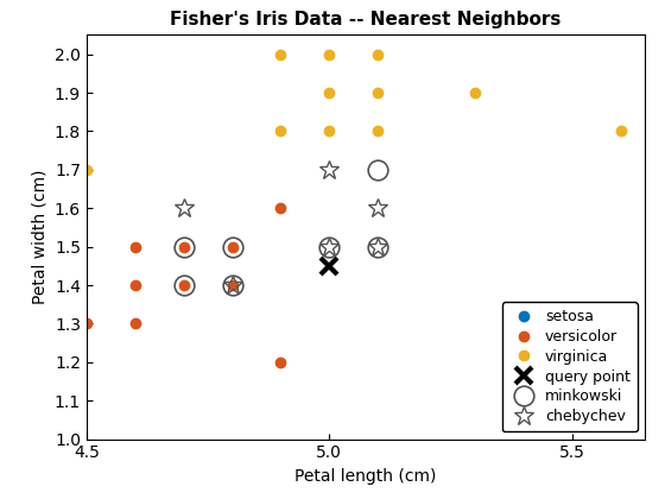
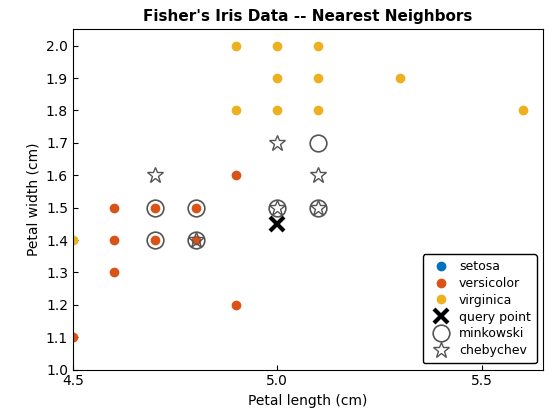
versicolor/4.5: 1.3 -> 1.1
virginica/4.5: 1.7 -> 1.4
